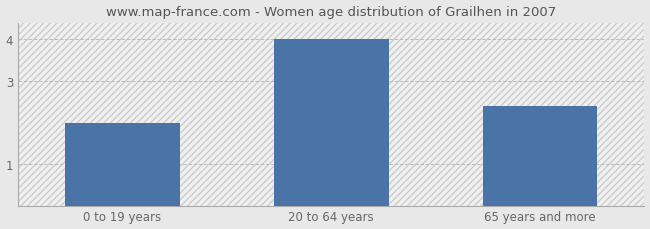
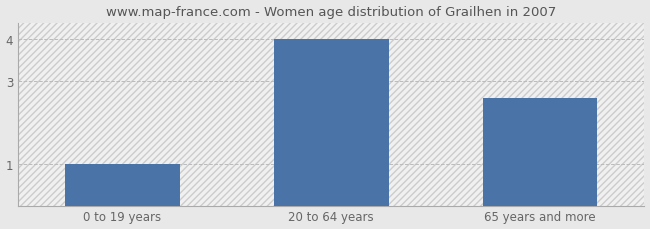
0 to 19 years: 2.0 -> 1.0
65 years and more: 2.4 -> 2.6
